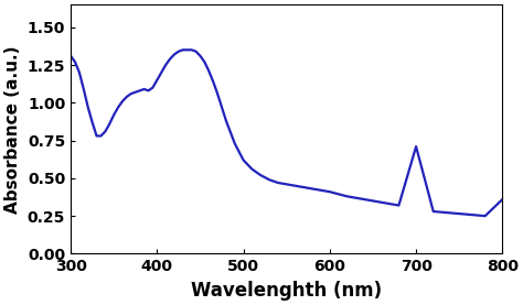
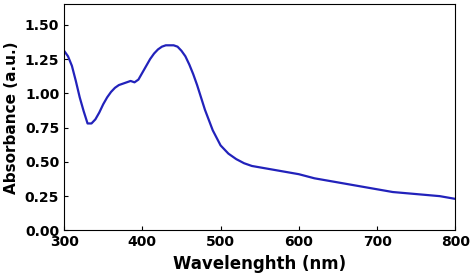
700: 0.71 -> 0.30
800: 0.36 -> 0.23
